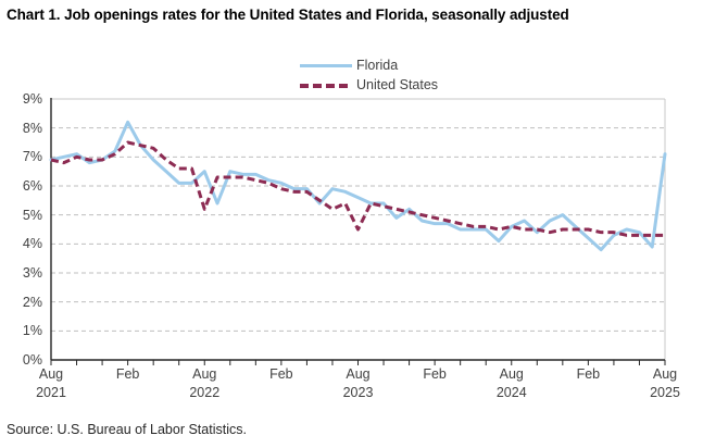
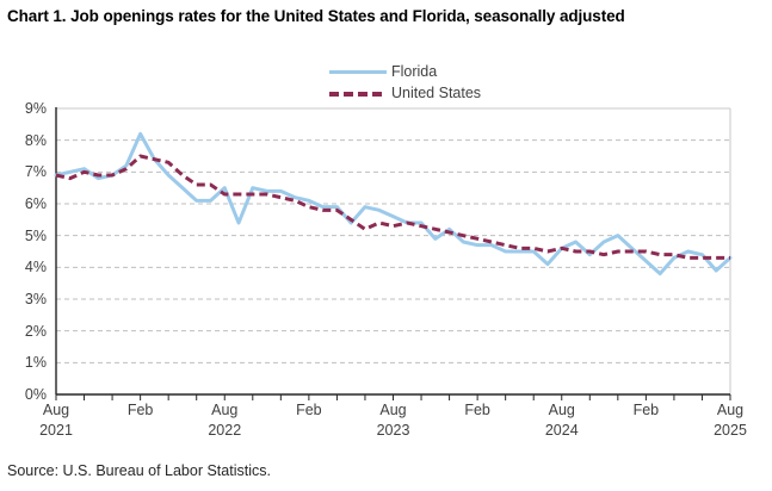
United States/Aug 2022: 5.2% -> 6.3%
United States/Aug 2023: 4.5% -> 5.3%
Florida/Aug 2025: 7.1% -> 4.3%
